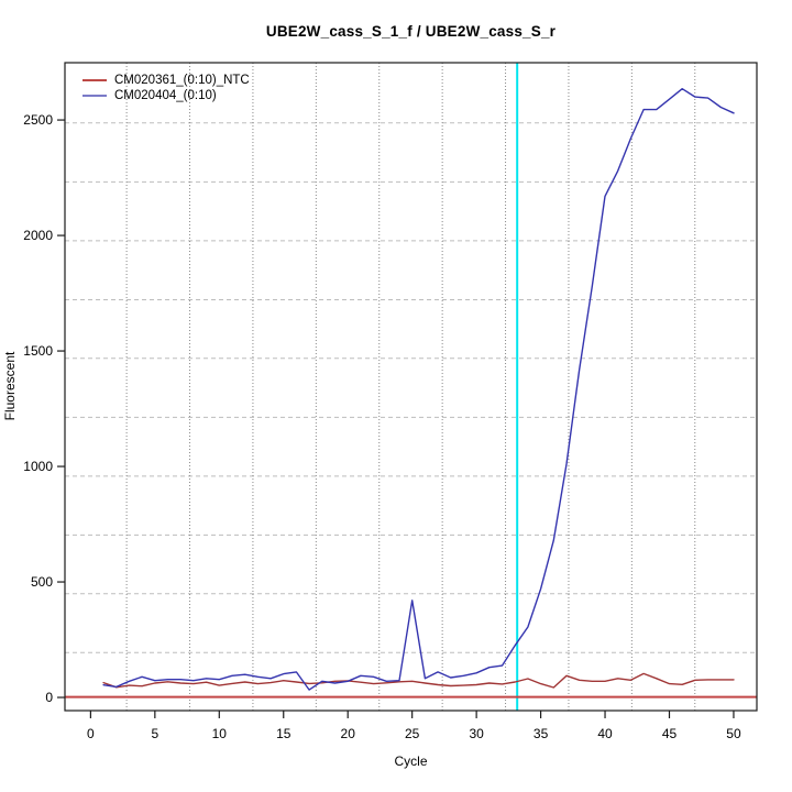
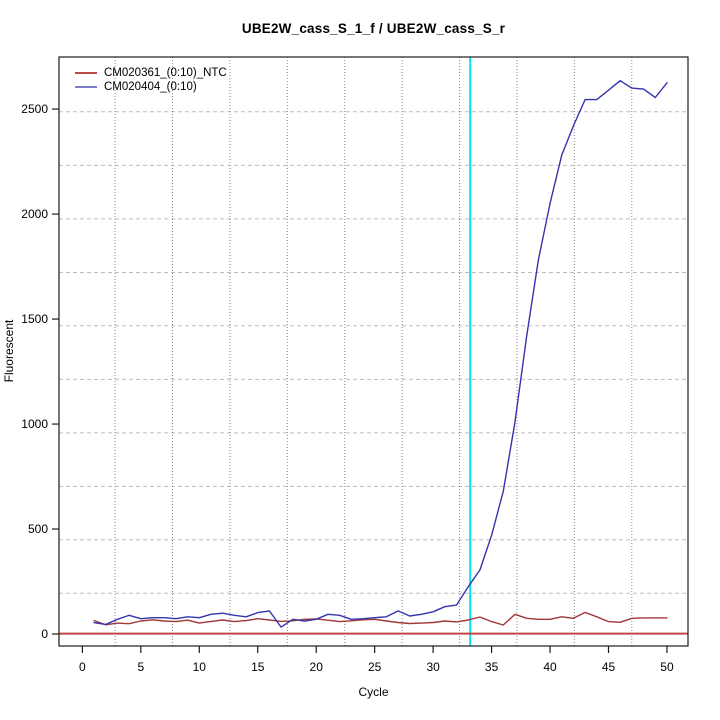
CM020404_(0:10)/25: 420 -> 80
CM020404_(0:10)/40: 2170 -> 2050
CM020404_(0:10)/50: 2530 -> 2620
